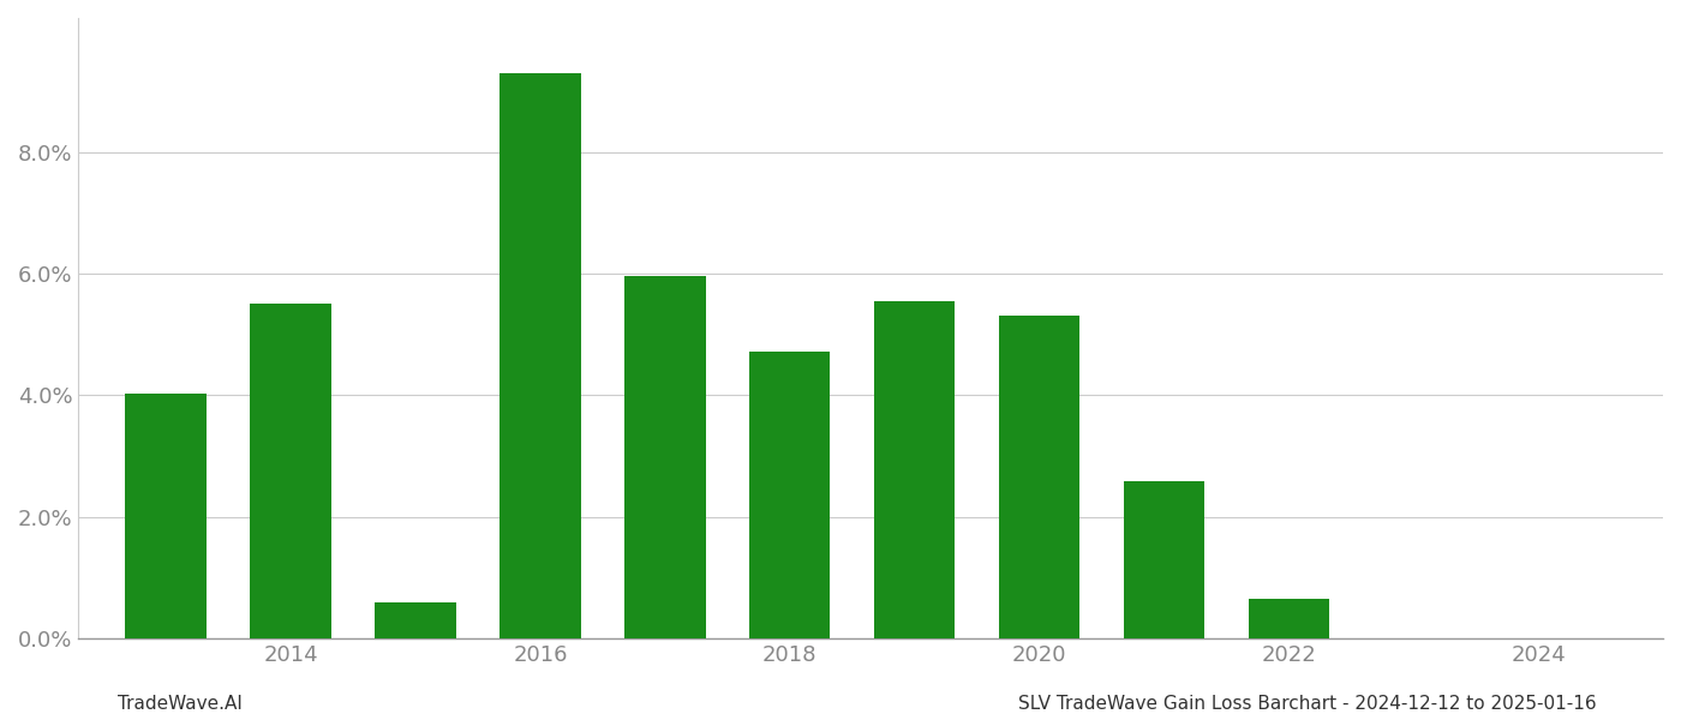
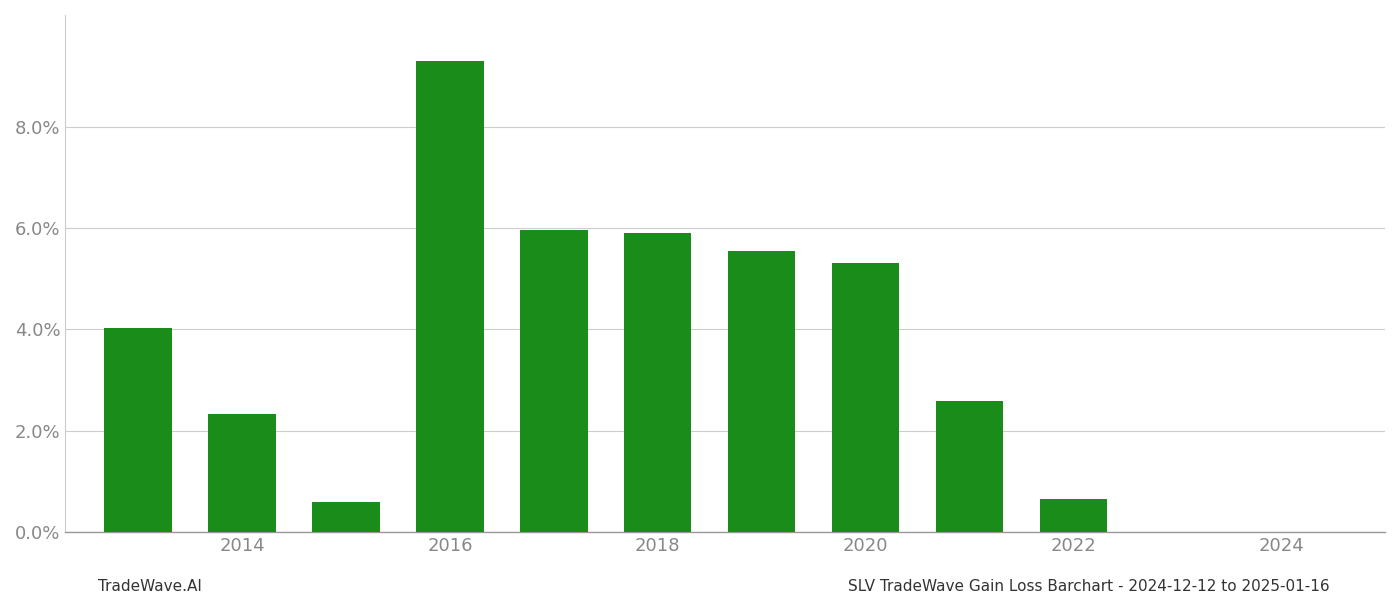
2014: 5.50% -> 2.33%
2018: 4.72% -> 5.90%
